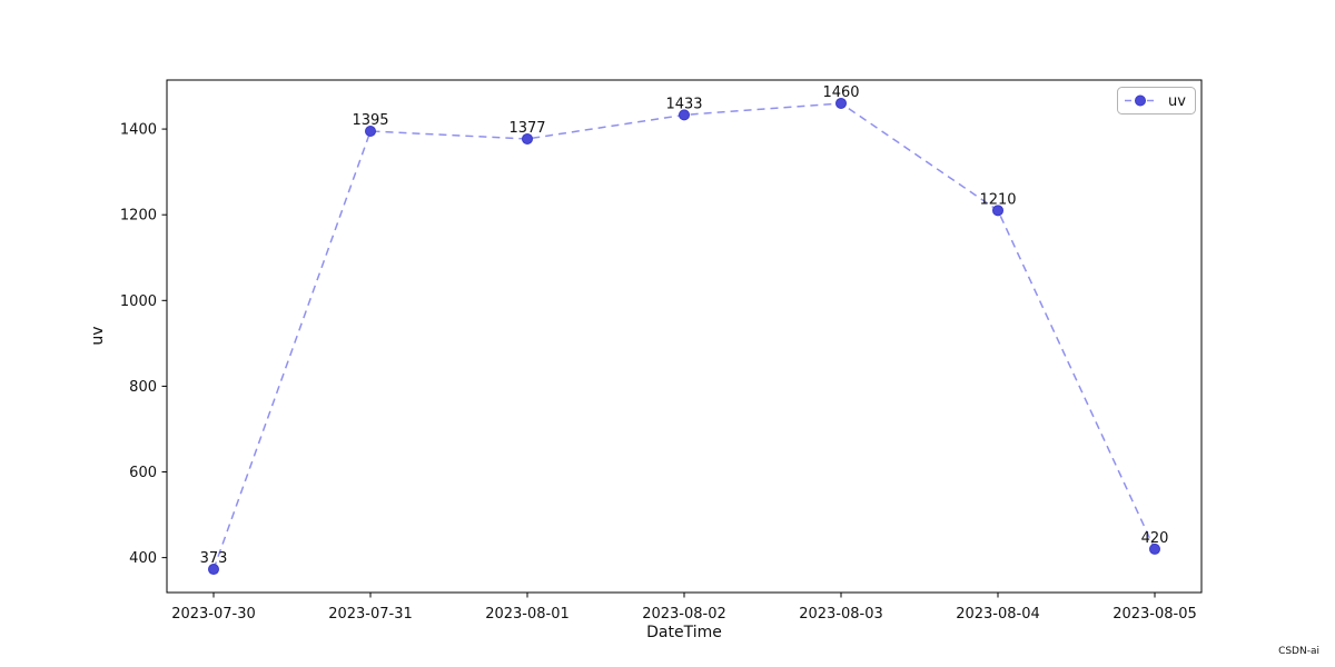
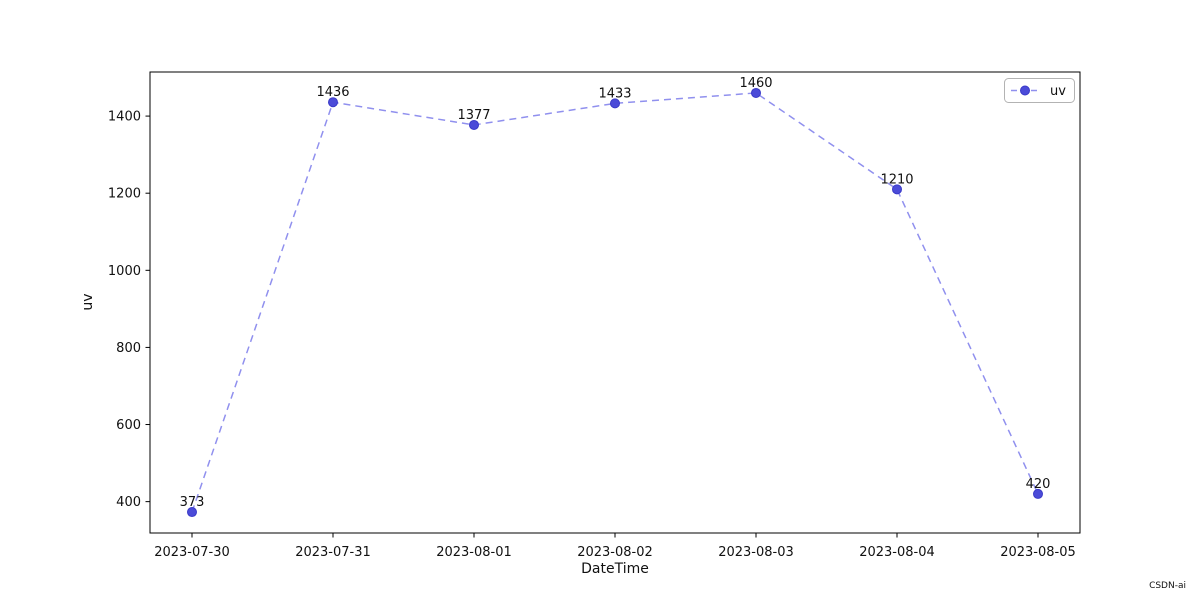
2023-07-31: 1395 -> 1436
